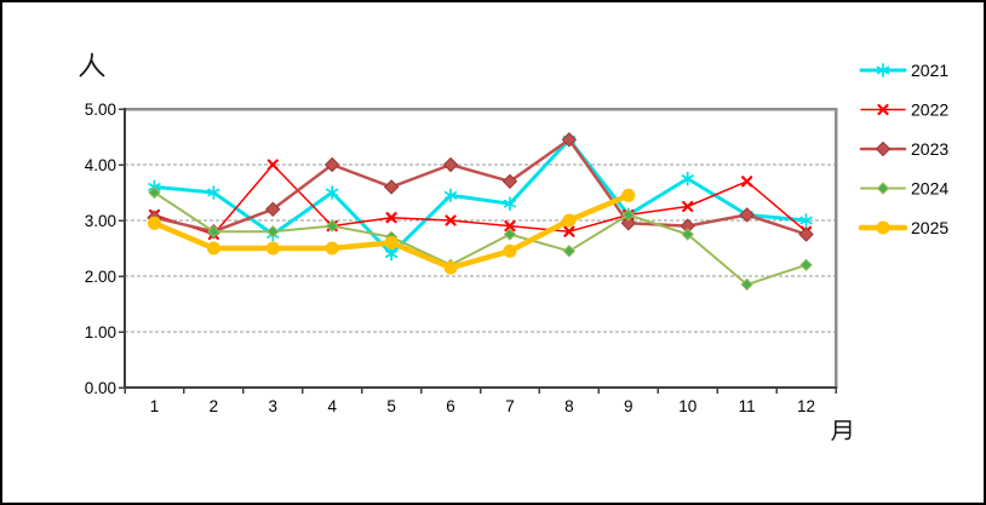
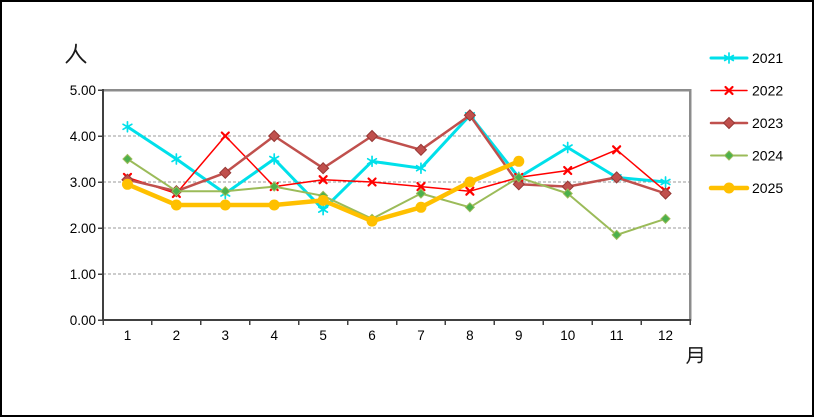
2021/1: 3.6 -> 4.2
2023/5: 3.6 -> 3.3
